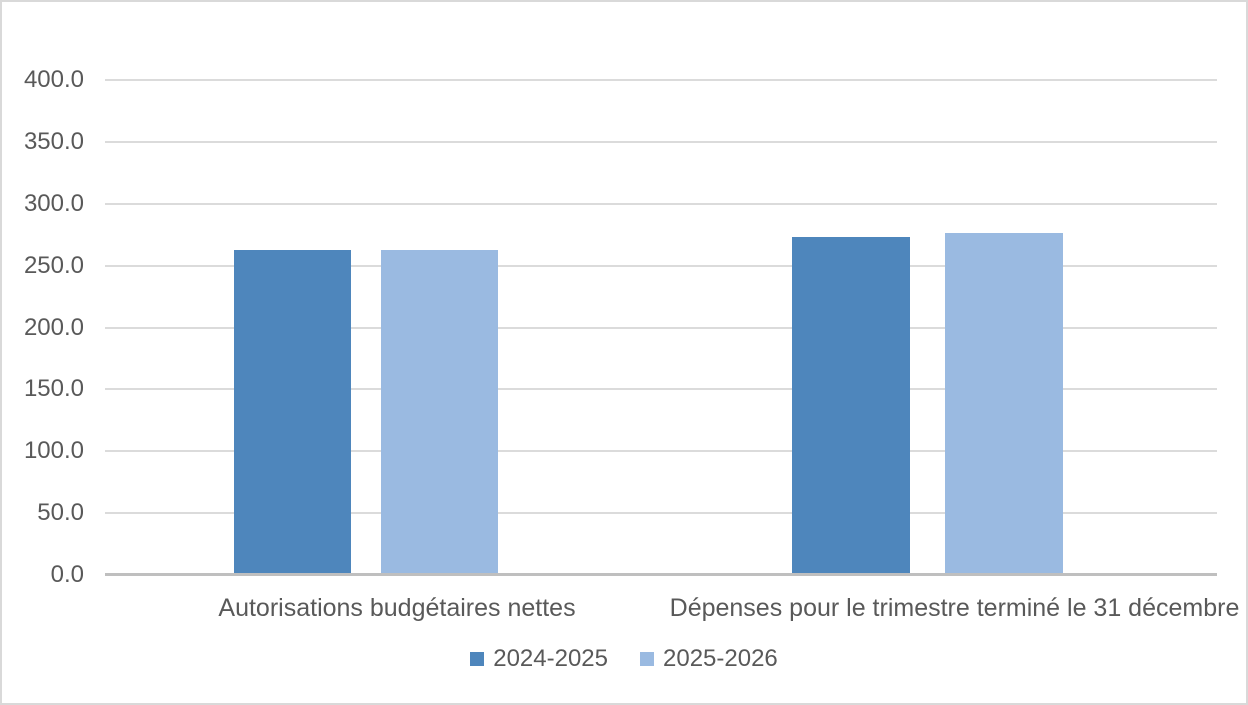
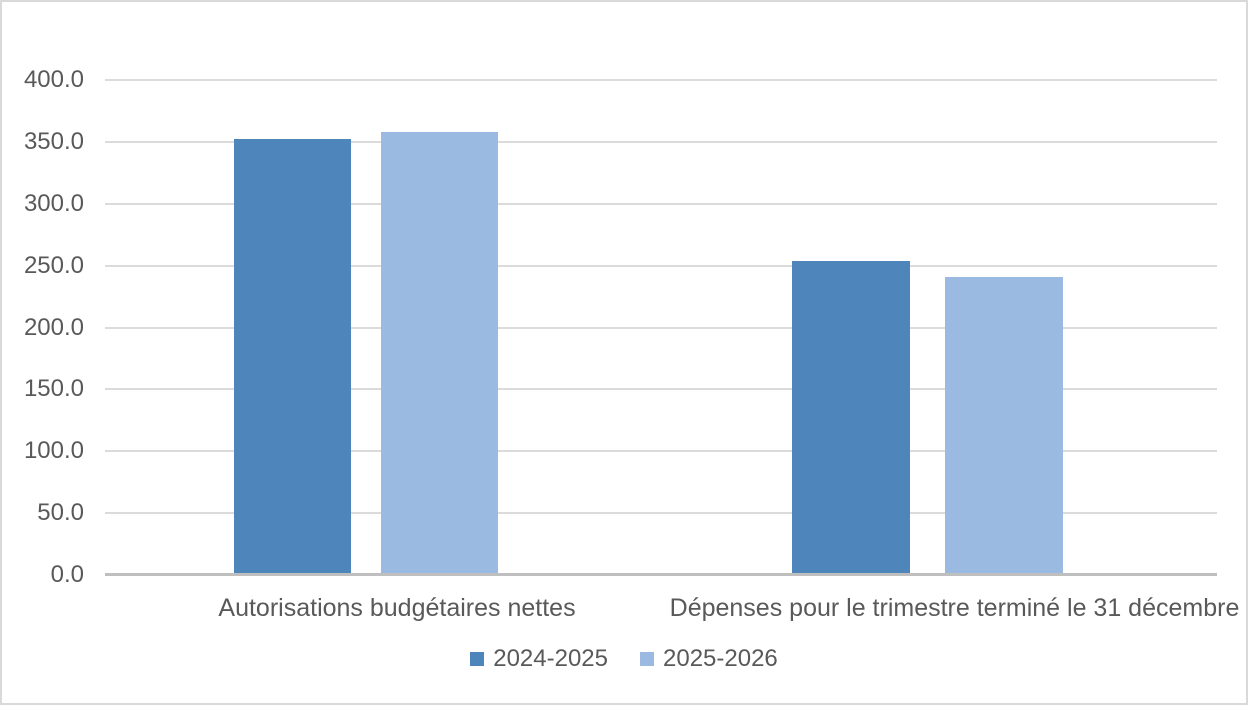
2024-2025/Autorisations budgétaires nettes: 263 -> 352
2025-2026/Autorisations budgétaires nettes: 263 -> 358
2024-2025/Dépenses pour le trimestre terminé le 31 décembre: 273 -> 254
2025-2026/Dépenses pour le trimestre terminé le 31 décembre: 276 -> 241
